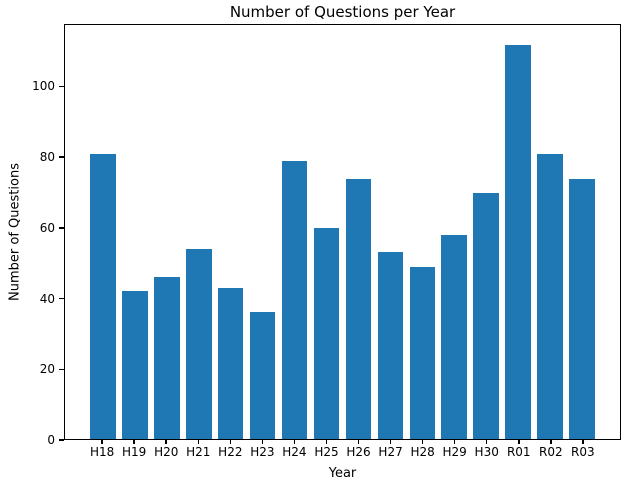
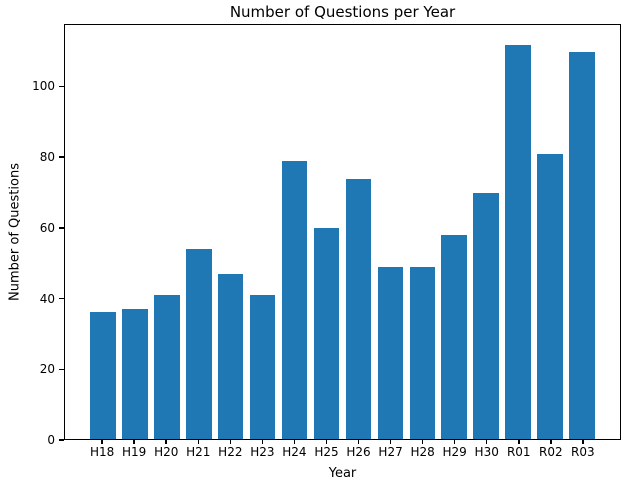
H18: 81 -> 36
H19: 42 -> 37
H20: 46 -> 41
H22: 43 -> 47
H23: 36 -> 41
H27: 53 -> 49
R03: 74 -> 110
